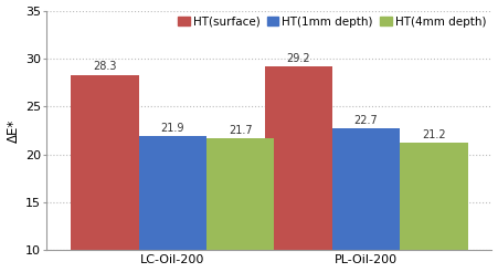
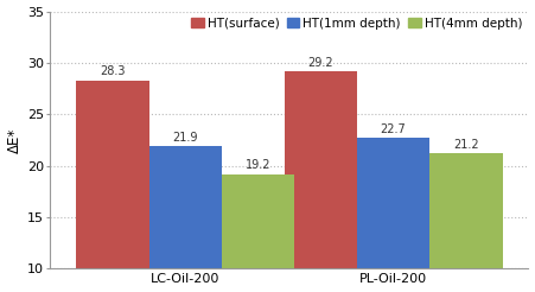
HT(4mm depth)/LC-Oil-200: 21.7 -> 19.2
